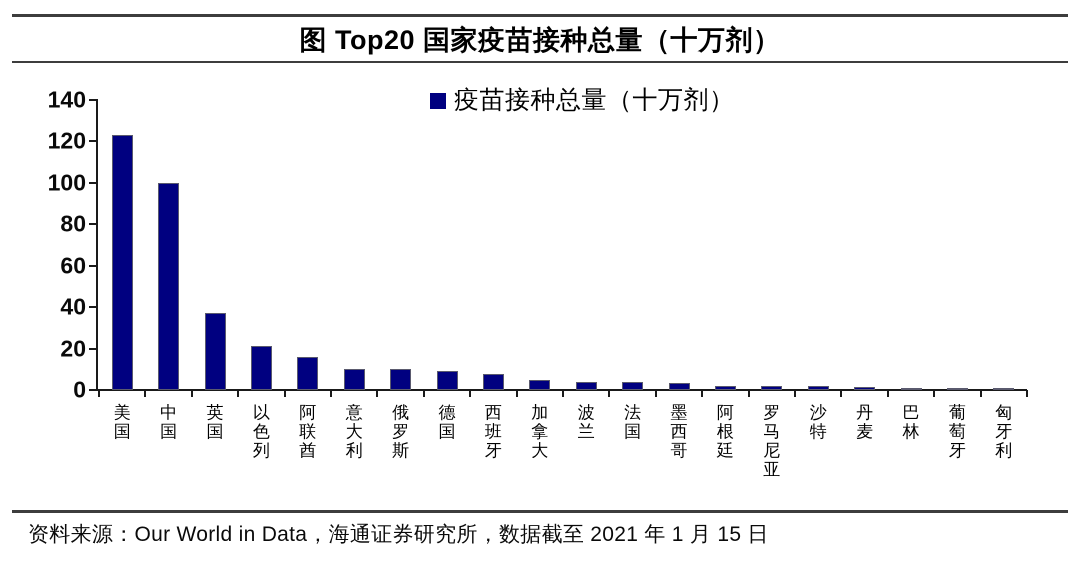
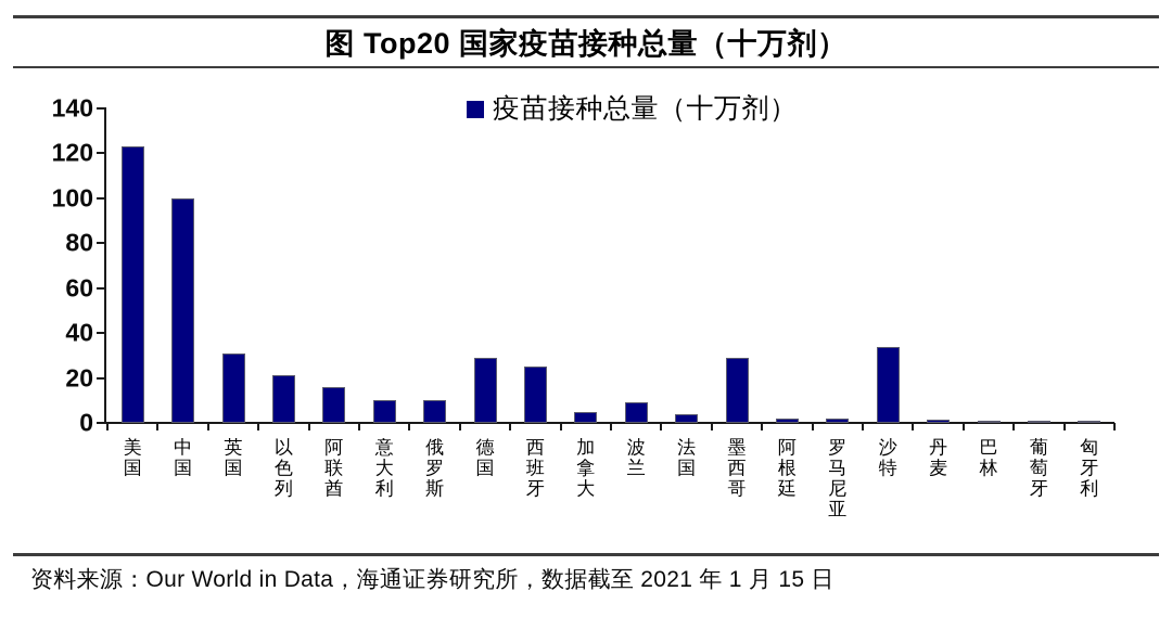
英国: 37 -> 31
德国: 9 -> 29
西班牙: 8 -> 25
波兰: 4 -> 9
墨西哥: 3 -> 29
沙特: 2 -> 34
